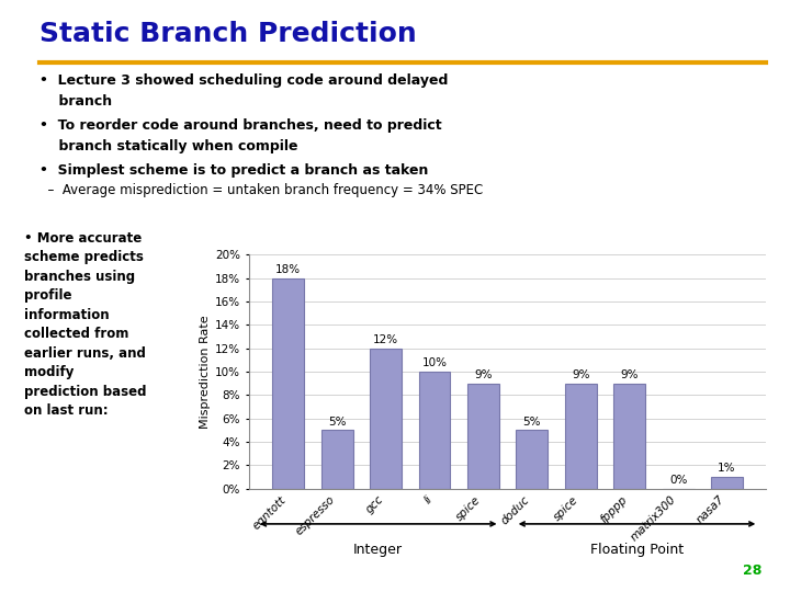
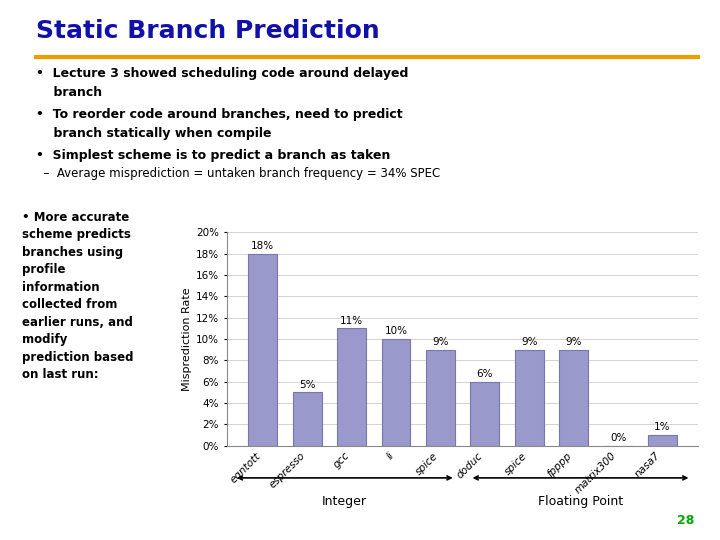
gcc: 12% -> 11%
doduc: 5% -> 6%
